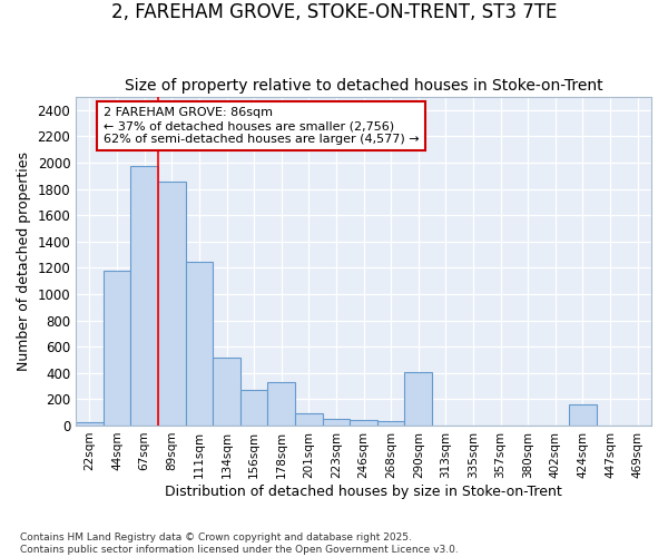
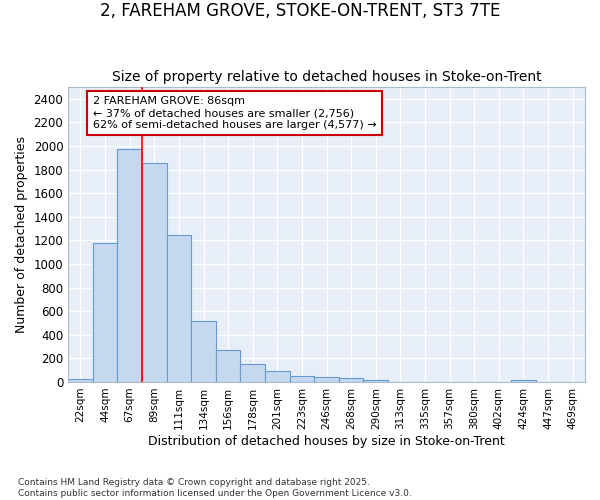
178sqm: 330 -> 160
290sqm: 410 -> 20
424sqm: 160 -> 10
